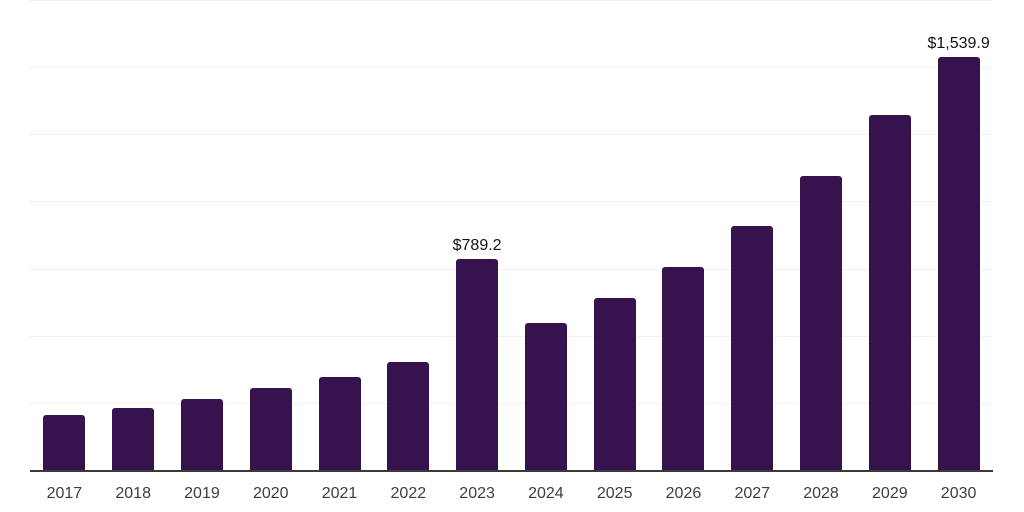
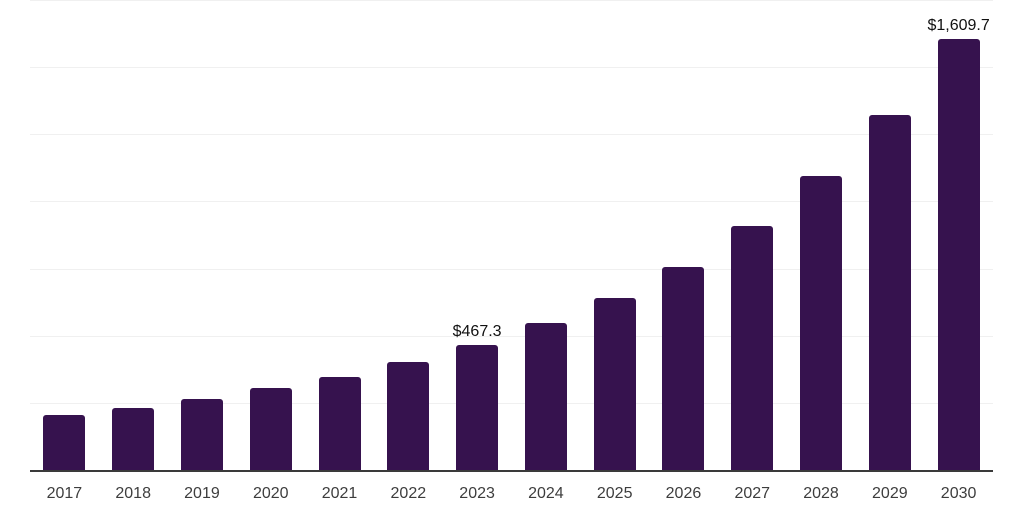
2023: $789.2 -> $467.3
2030: $1,539.9 -> $1,609.7
